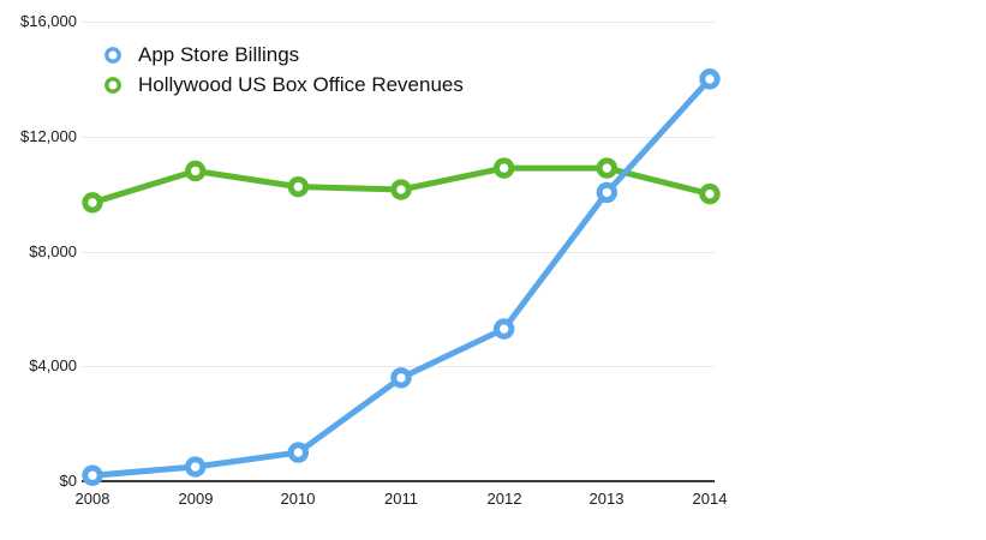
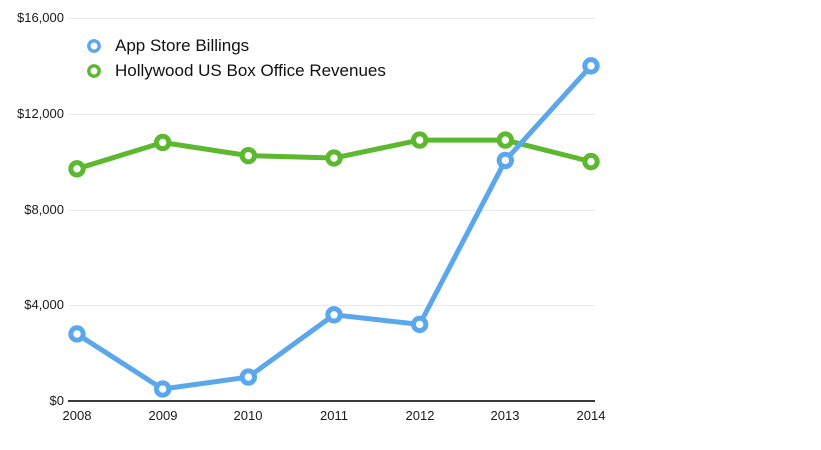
App Store Billings/2008: $200 -> $2800
App Store Billings/2012: $5300 -> $3200
